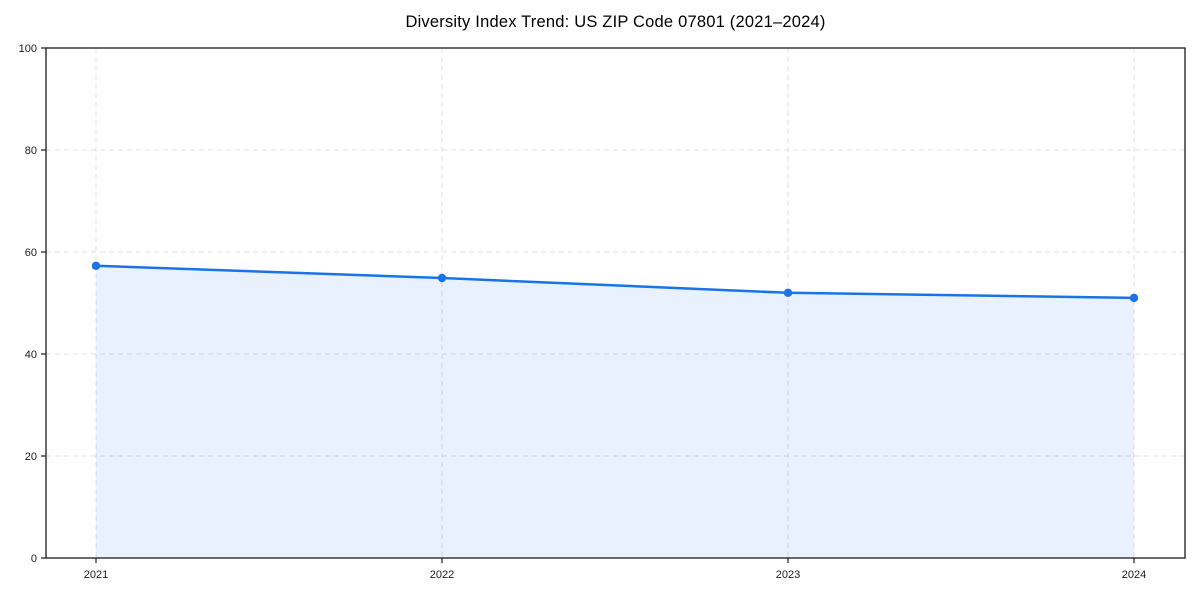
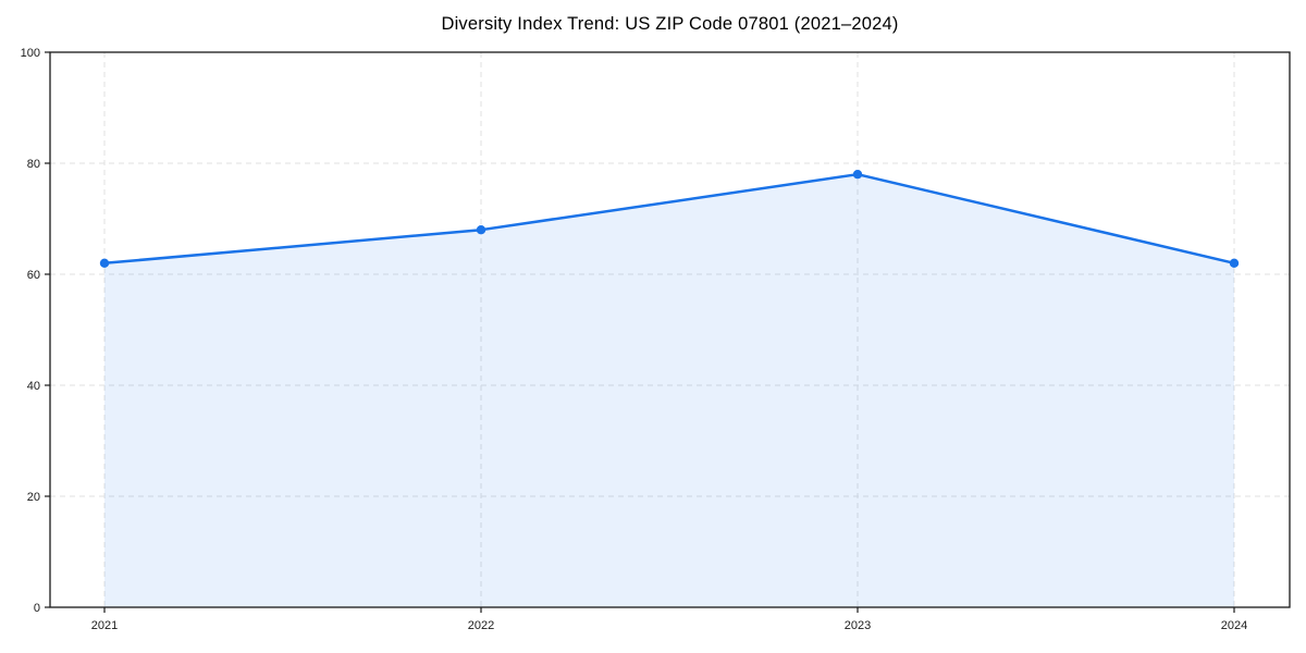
2021: 57 -> 62
2022: 55 -> 68
2023: 52 -> 78
2024: 51 -> 62
